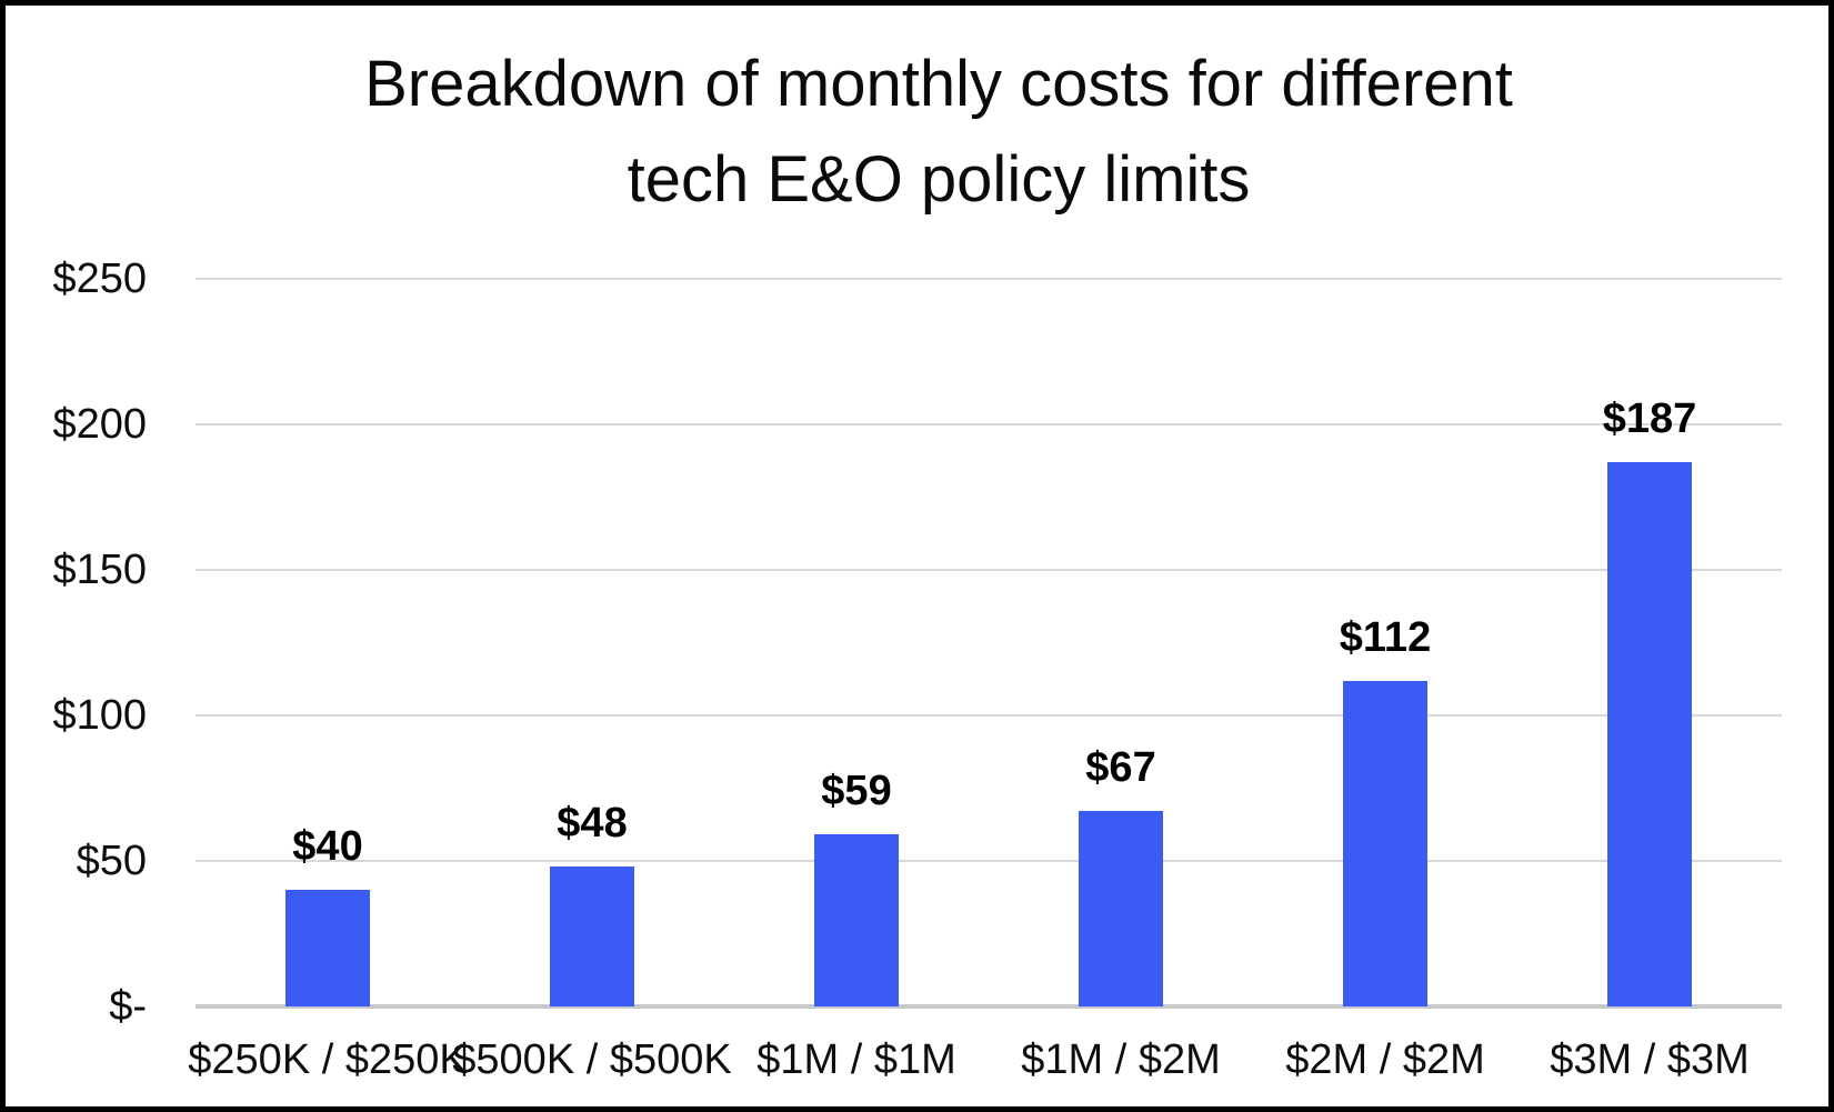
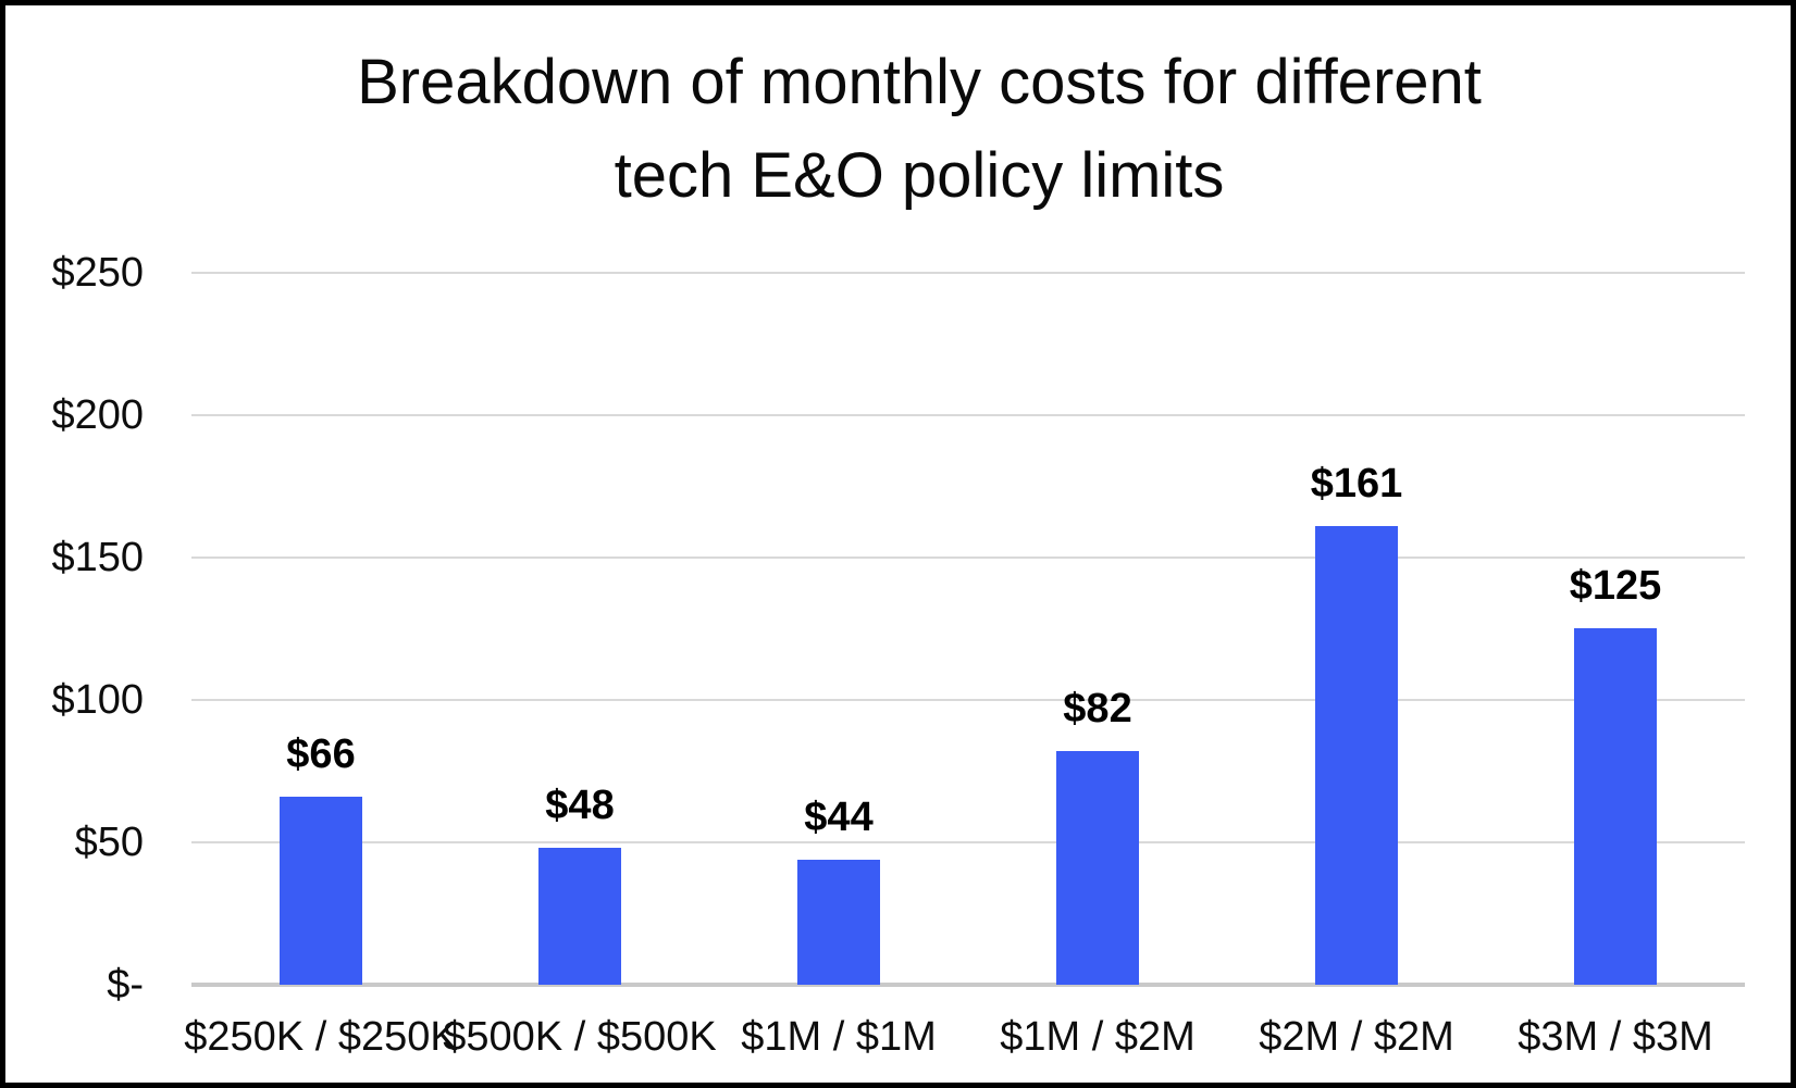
$250K / $250K: $40 -> $66
$1M / $1M: $59 -> $44
$1M / $2M: $67 -> $82
$2M / $2M: $112 -> $161
$3M / $3M: $187 -> $125
